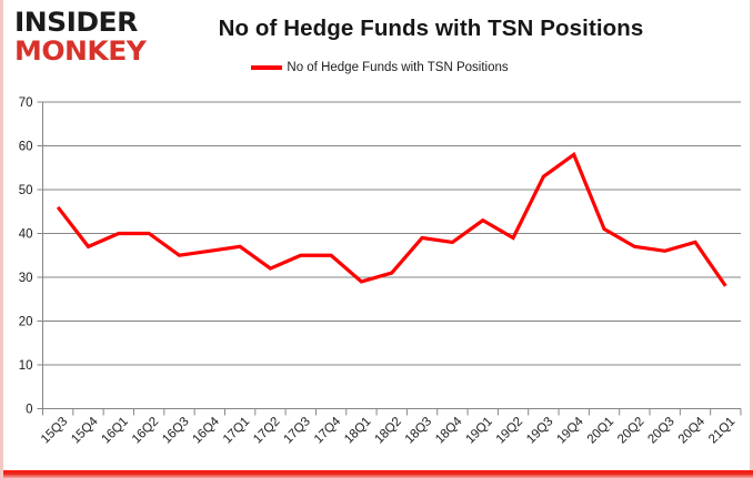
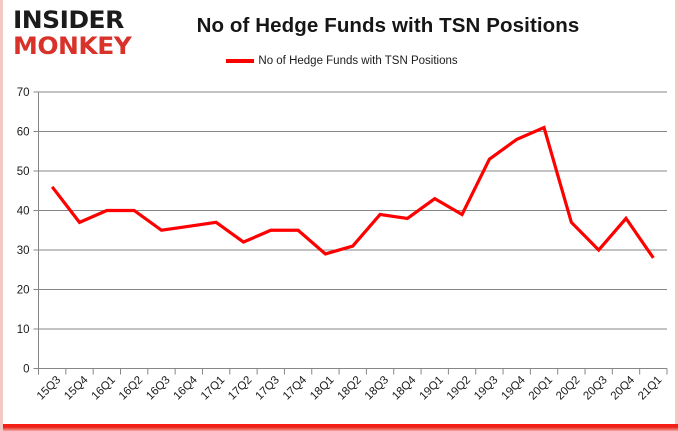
20Q1: 41 -> 61
20Q3: 36 -> 30
